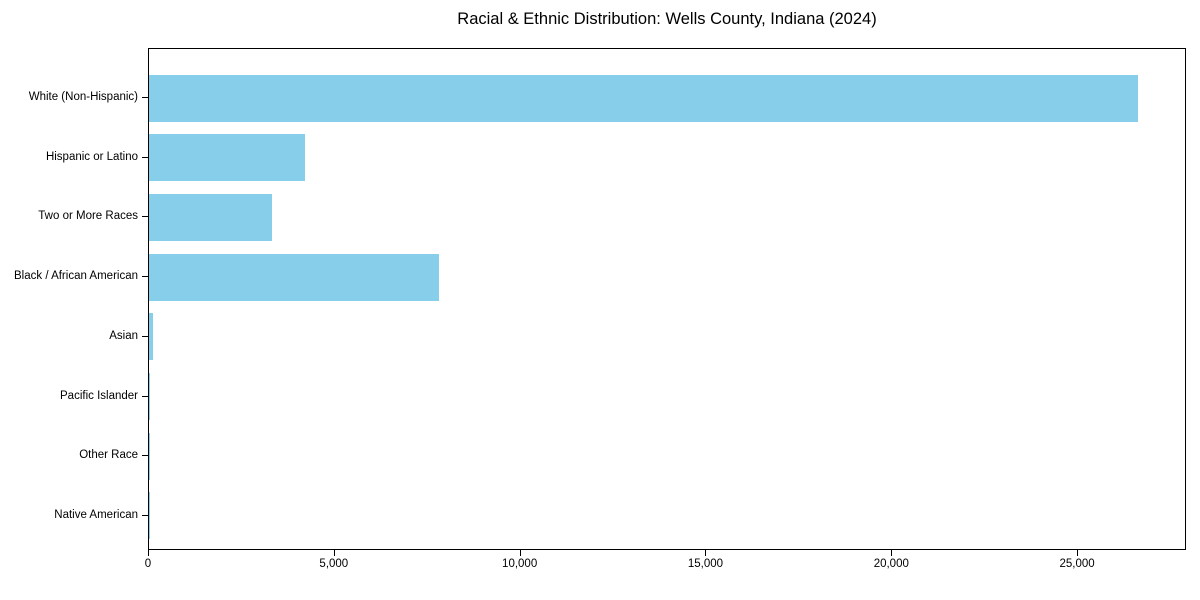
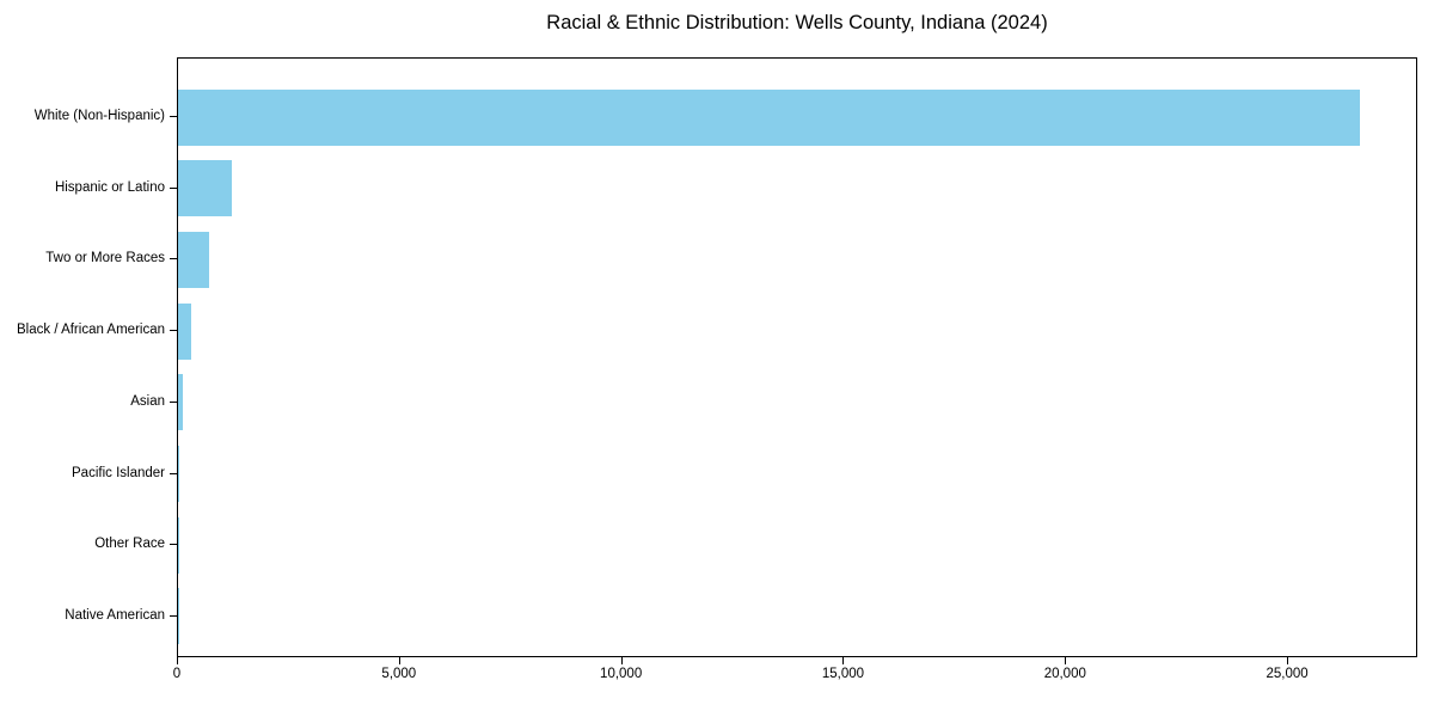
Hispanic or Latino: 4200 -> 1200
Two or More Races: 3300 -> 700
Black / African American: 7800 -> 300
